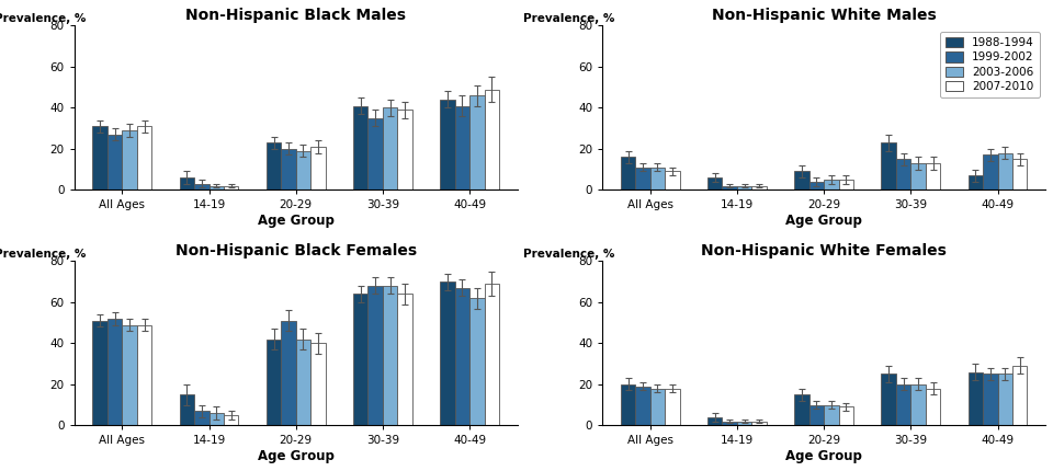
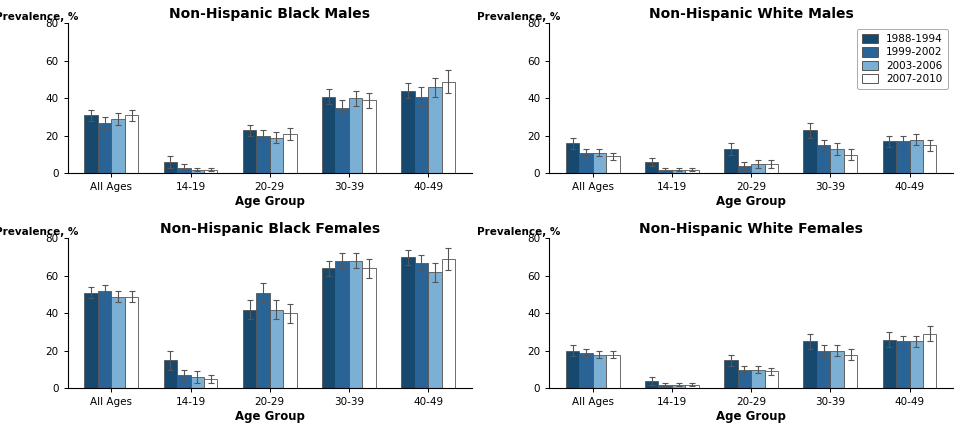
Non-Hispanic White Males/1988-1994/20-29: 9 -> 13
Non-Hispanic White Males/2007-2010/30-39: 13 -> 10
Non-Hispanic White Males/1988-1994/40-49: 7 -> 17
